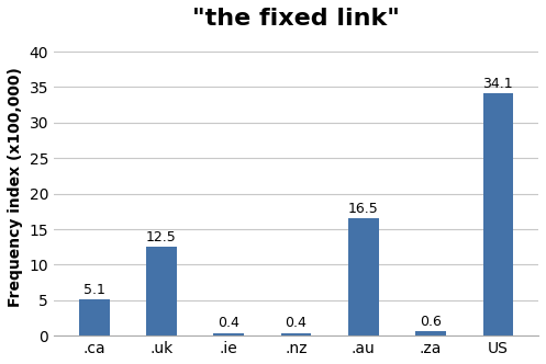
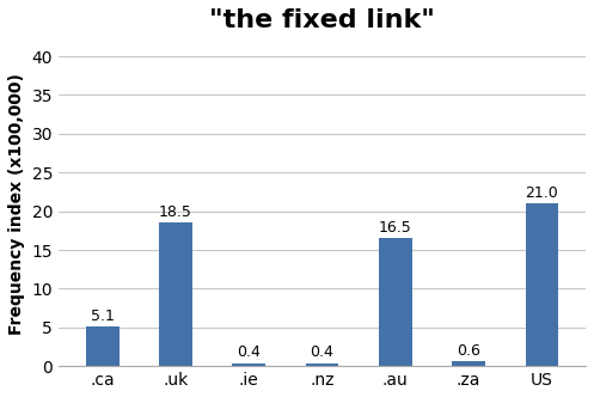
.uk: 12.5 -> 18.5
US: 34.1 -> 21.0
